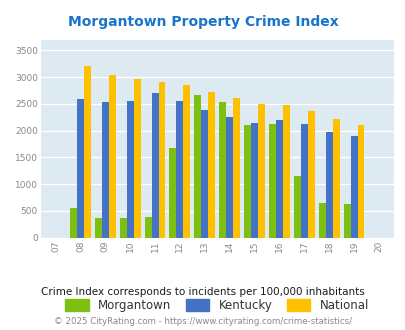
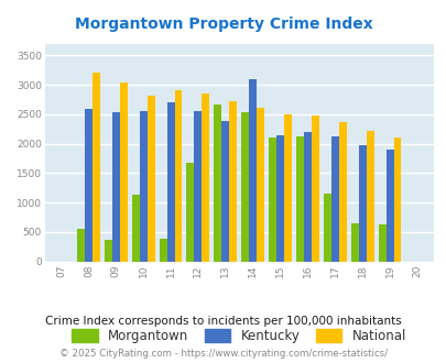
Morgantown/10: 370 -> 1140
National/10: 2960 -> 2820
Kentucky/14: 2260 -> 3100
